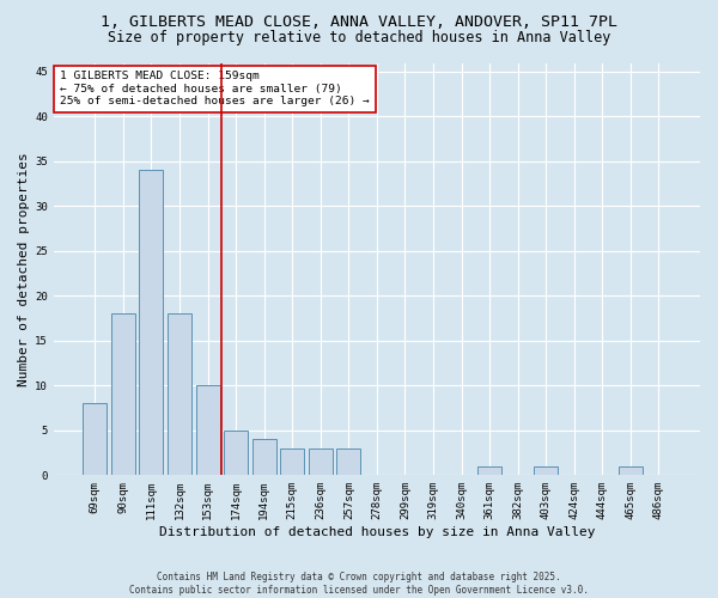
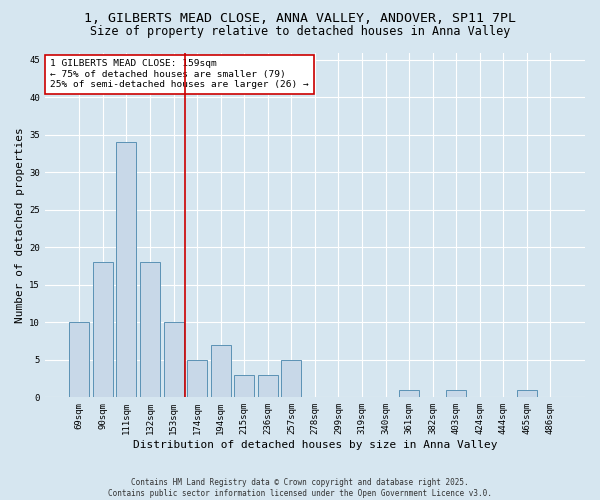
69sqm: 8 -> 10
194sqm: 4 -> 7
257sqm: 3 -> 5
